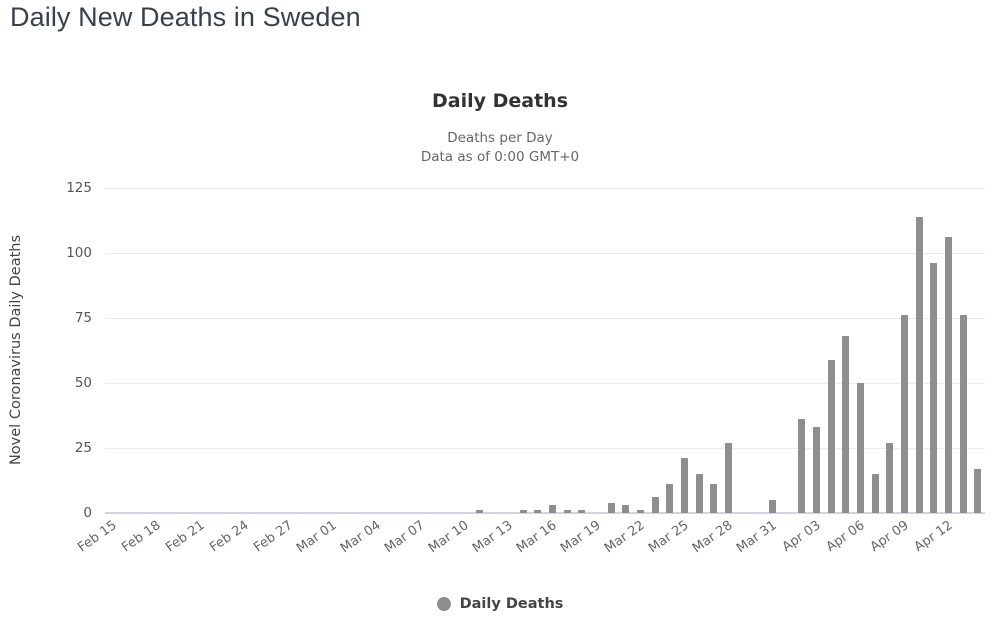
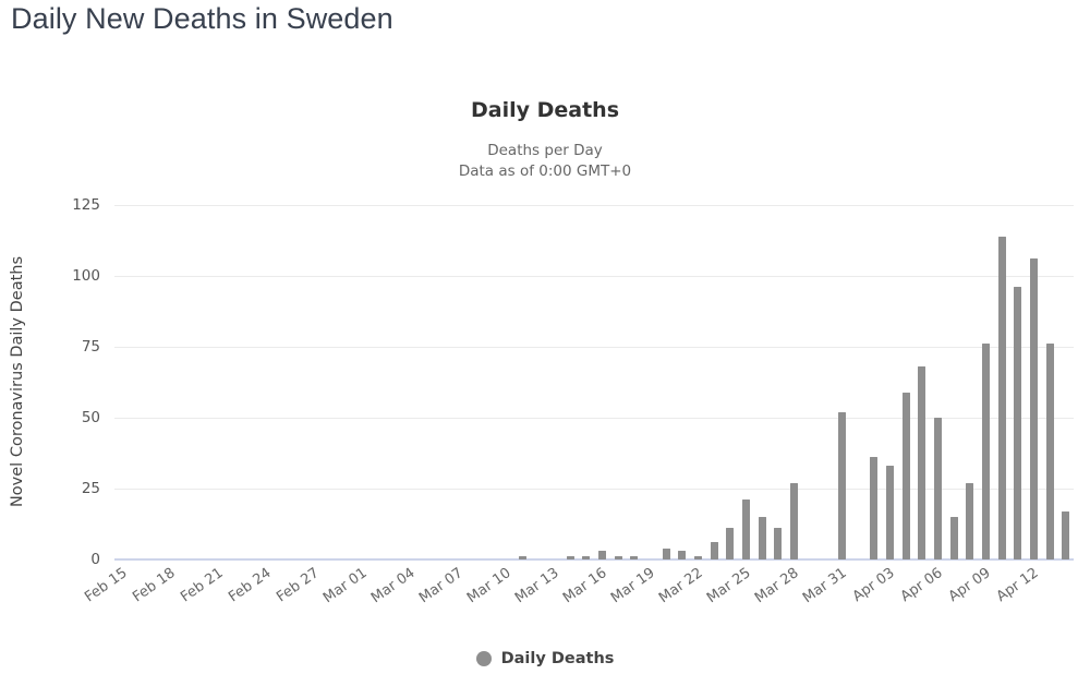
Mar 31: 5 -> 52
